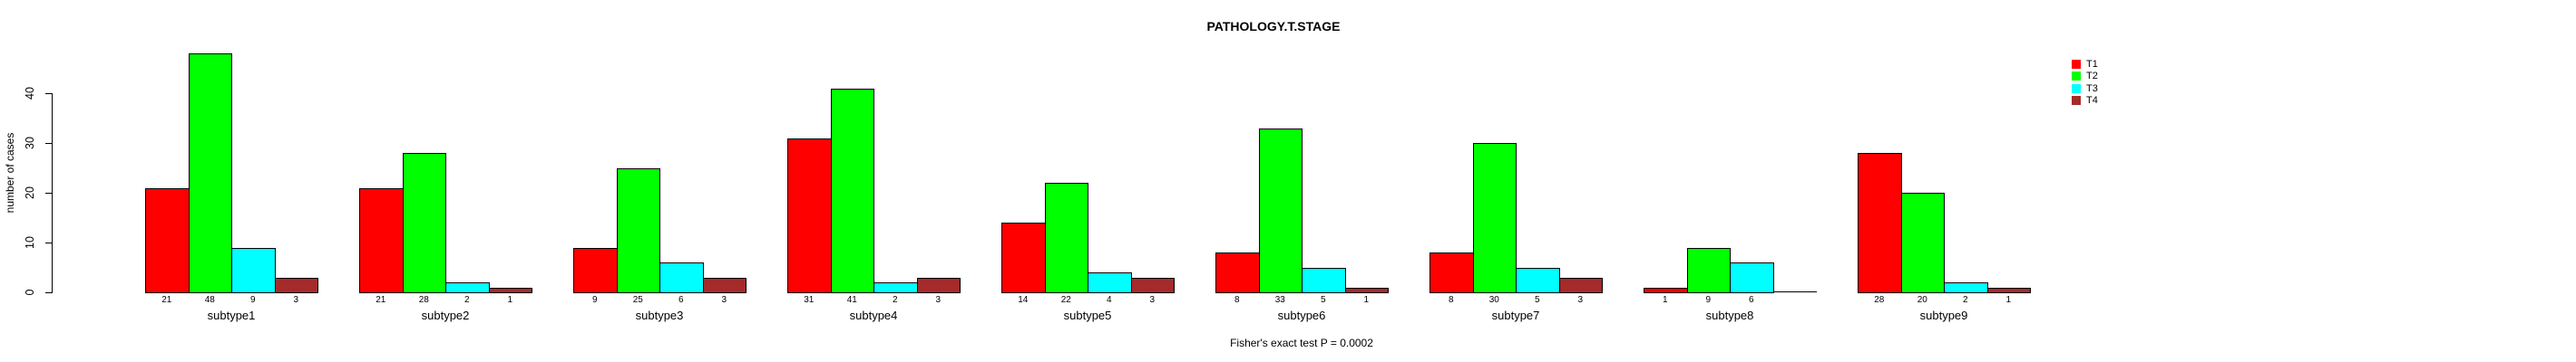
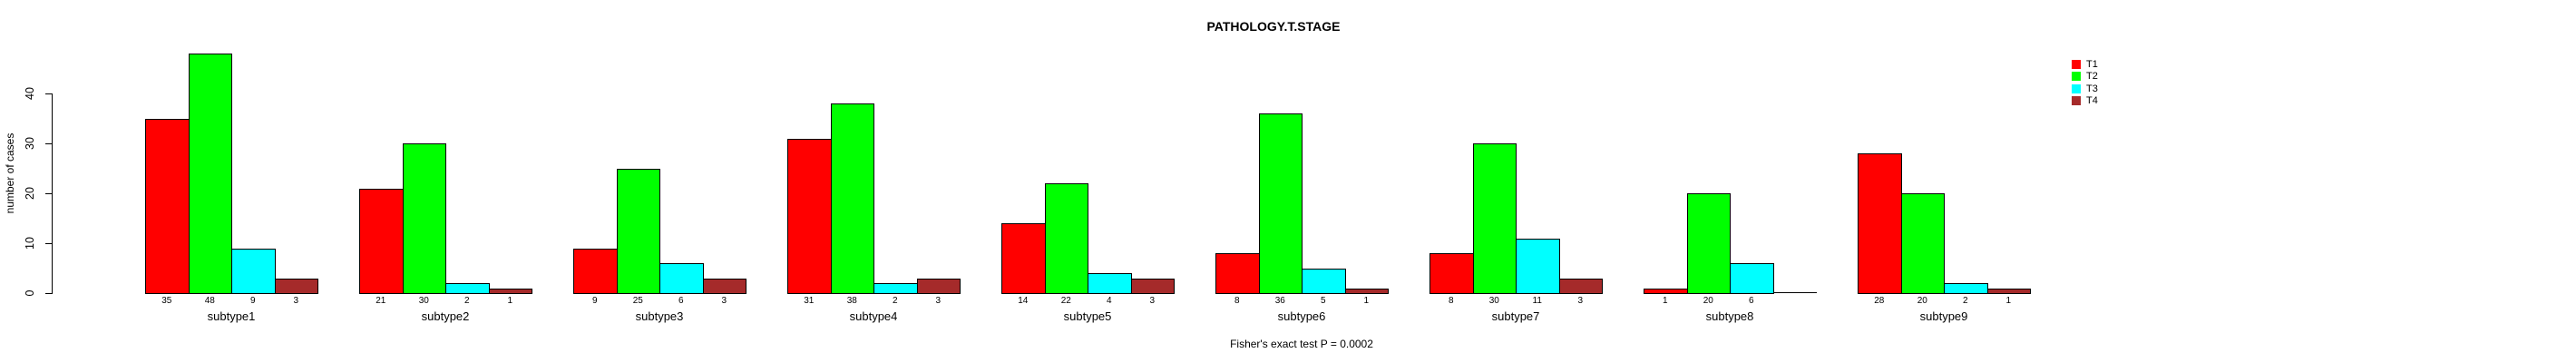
T1/subtype1: 21 -> 35
T2/subtype2: 28 -> 30
T2/subtype4: 41 -> 38
T2/subtype6: 33 -> 36
T3/subtype7: 5 -> 11
T2/subtype8: 9 -> 20
